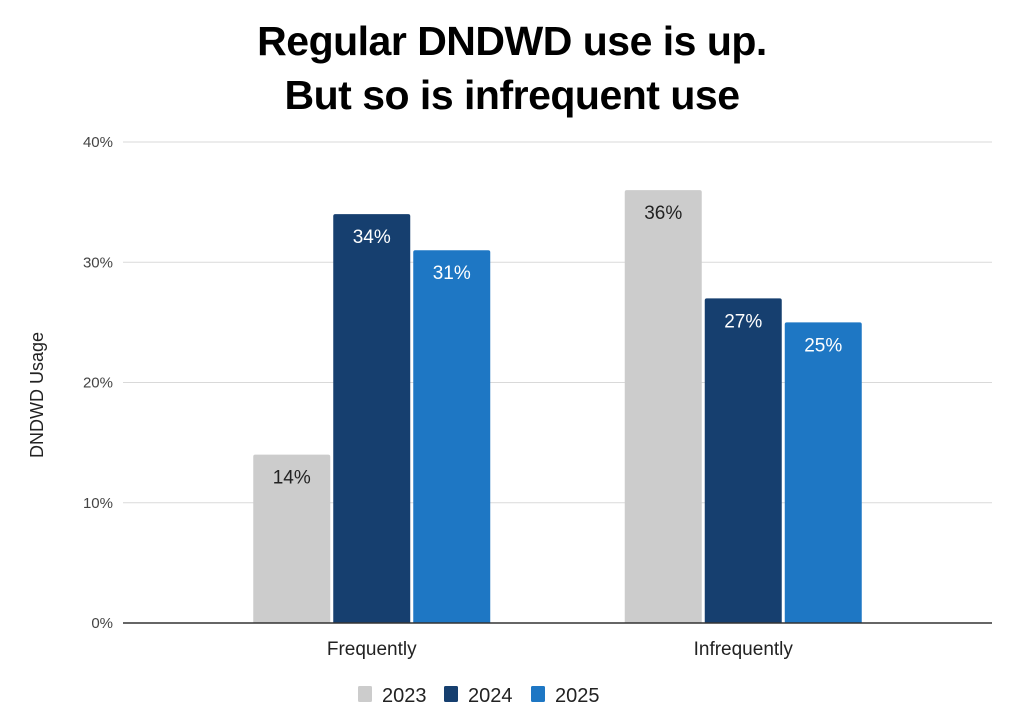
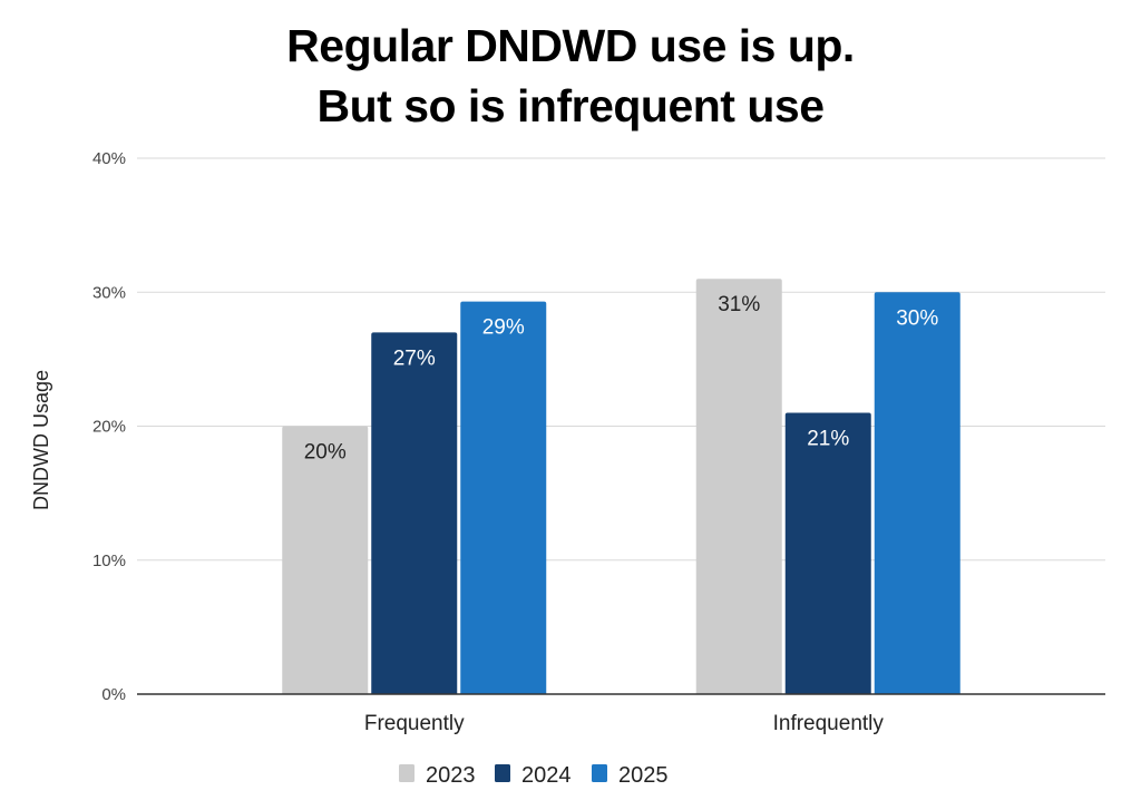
2023/Frequently: 14% -> 20%
2024/Frequently: 34% -> 27%
2025/Frequently: 31% -> 29%
2023/Infrequently: 36% -> 31%
2024/Infrequently: 27% -> 21%
2025/Infrequently: 25% -> 30%
